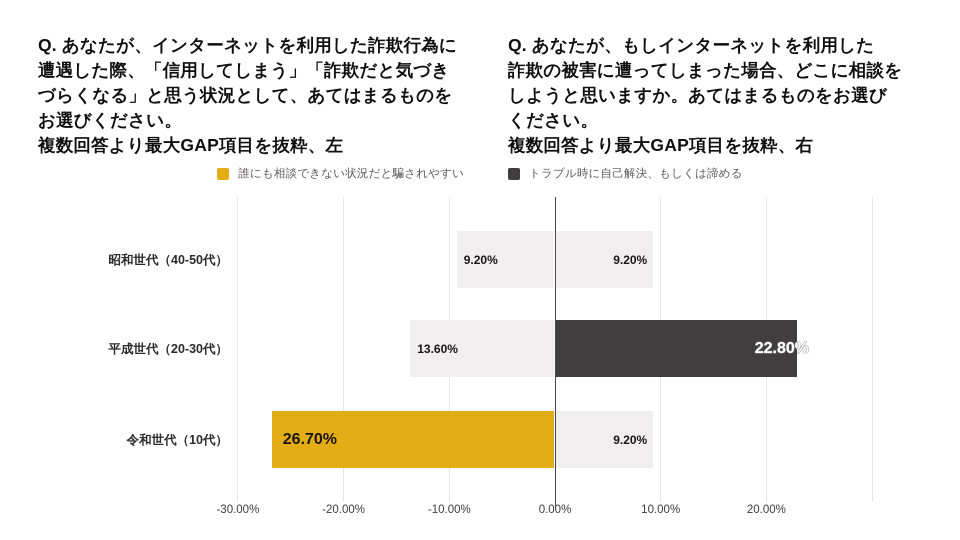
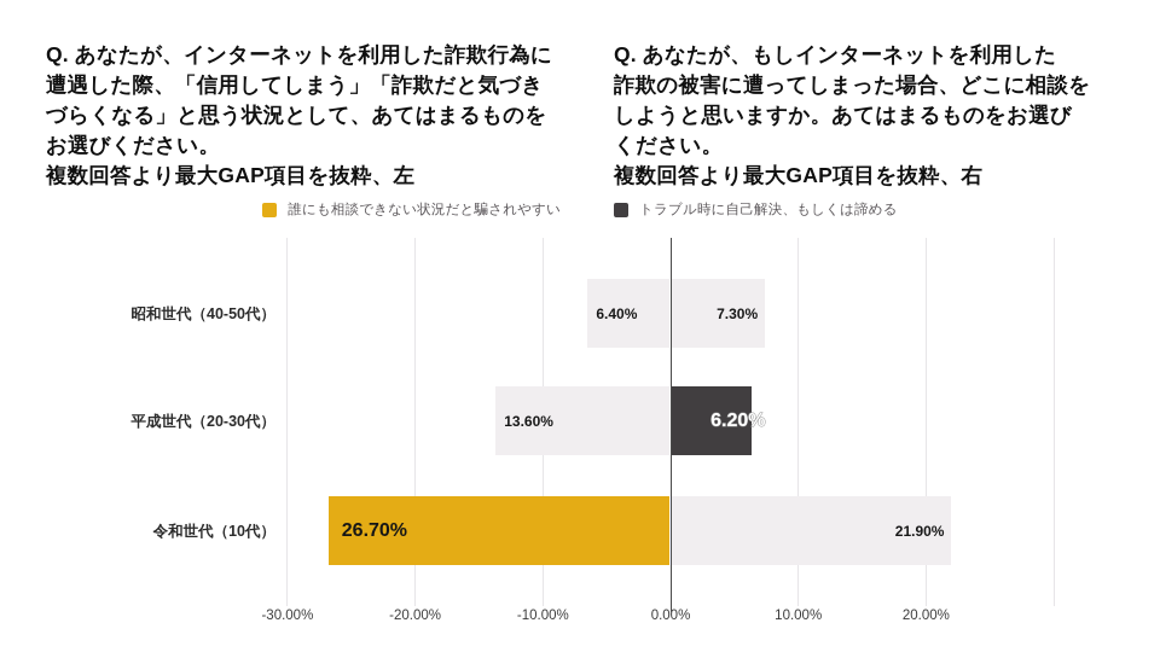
誰にも相談できない状況だと騙されやすい/昭和世代（40-50代）: 9.20% -> 6.40%
トラブル時に自己解決、もしくは諦める/昭和世代（40-50代）: 9.20% -> 7.30%
トラブル時に自己解決、もしくは諦める/平成世代（20-30代）: 22.80% -> 6.20%
トラブル時に自己解決、もしくは諦める/令和世代（10代）: 9.20% -> 21.90%
